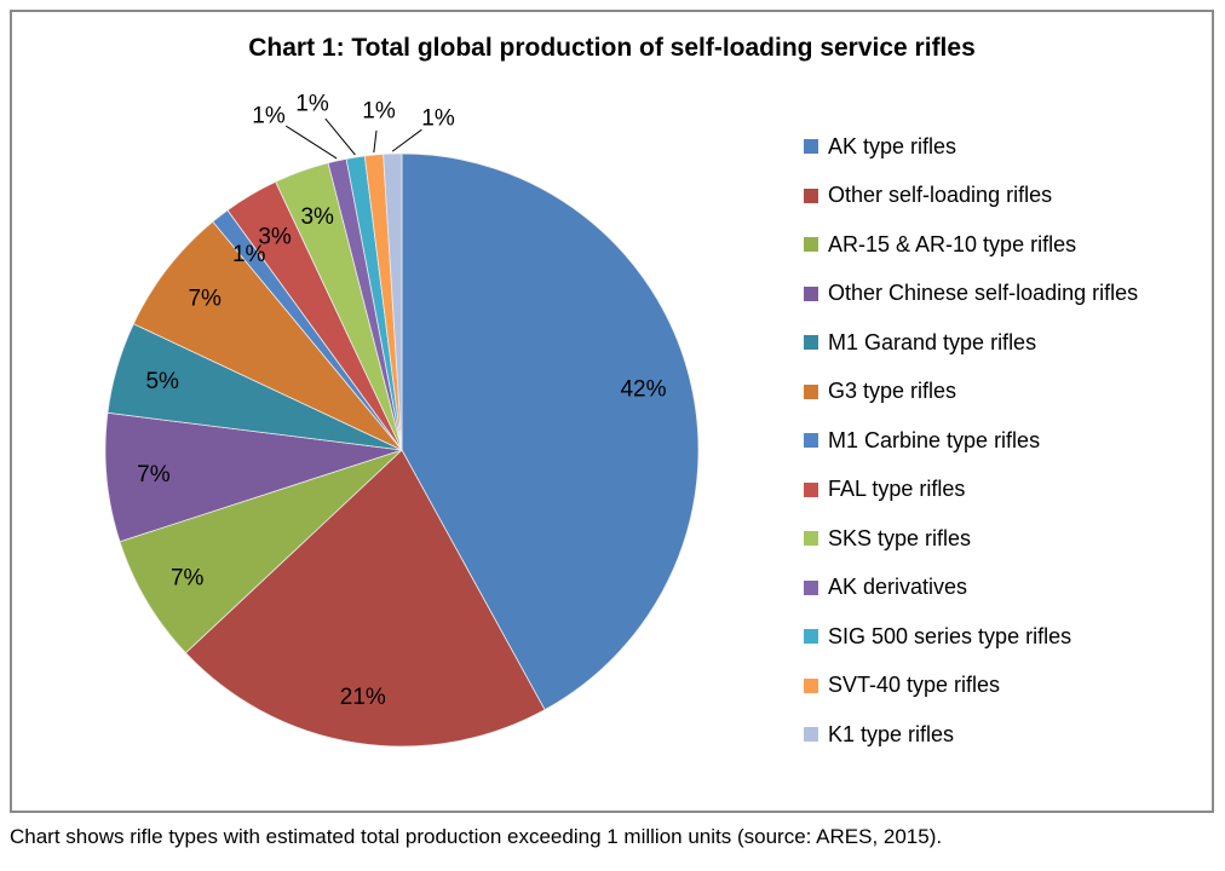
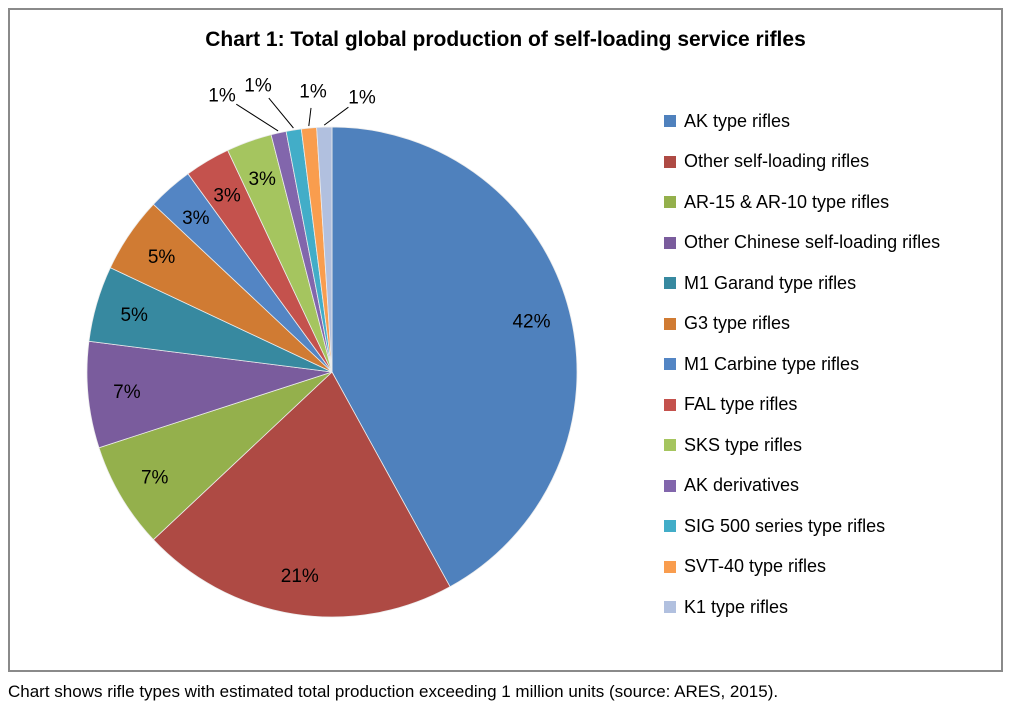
G3 type rifles: 7% -> 5%
M1 Carbine type rifles: 1% -> 3%
